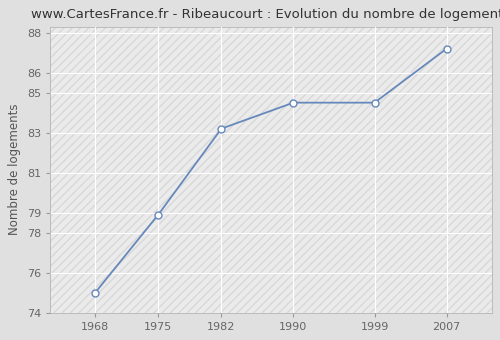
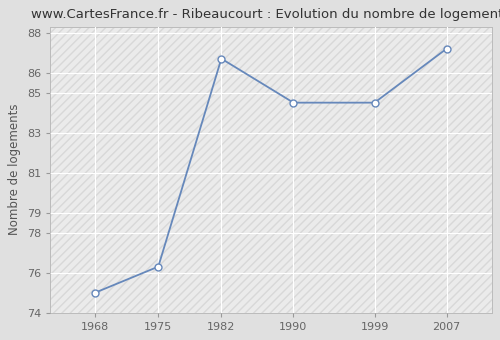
1975: 78.9 -> 76.3
1982: 83.2 -> 86.7
